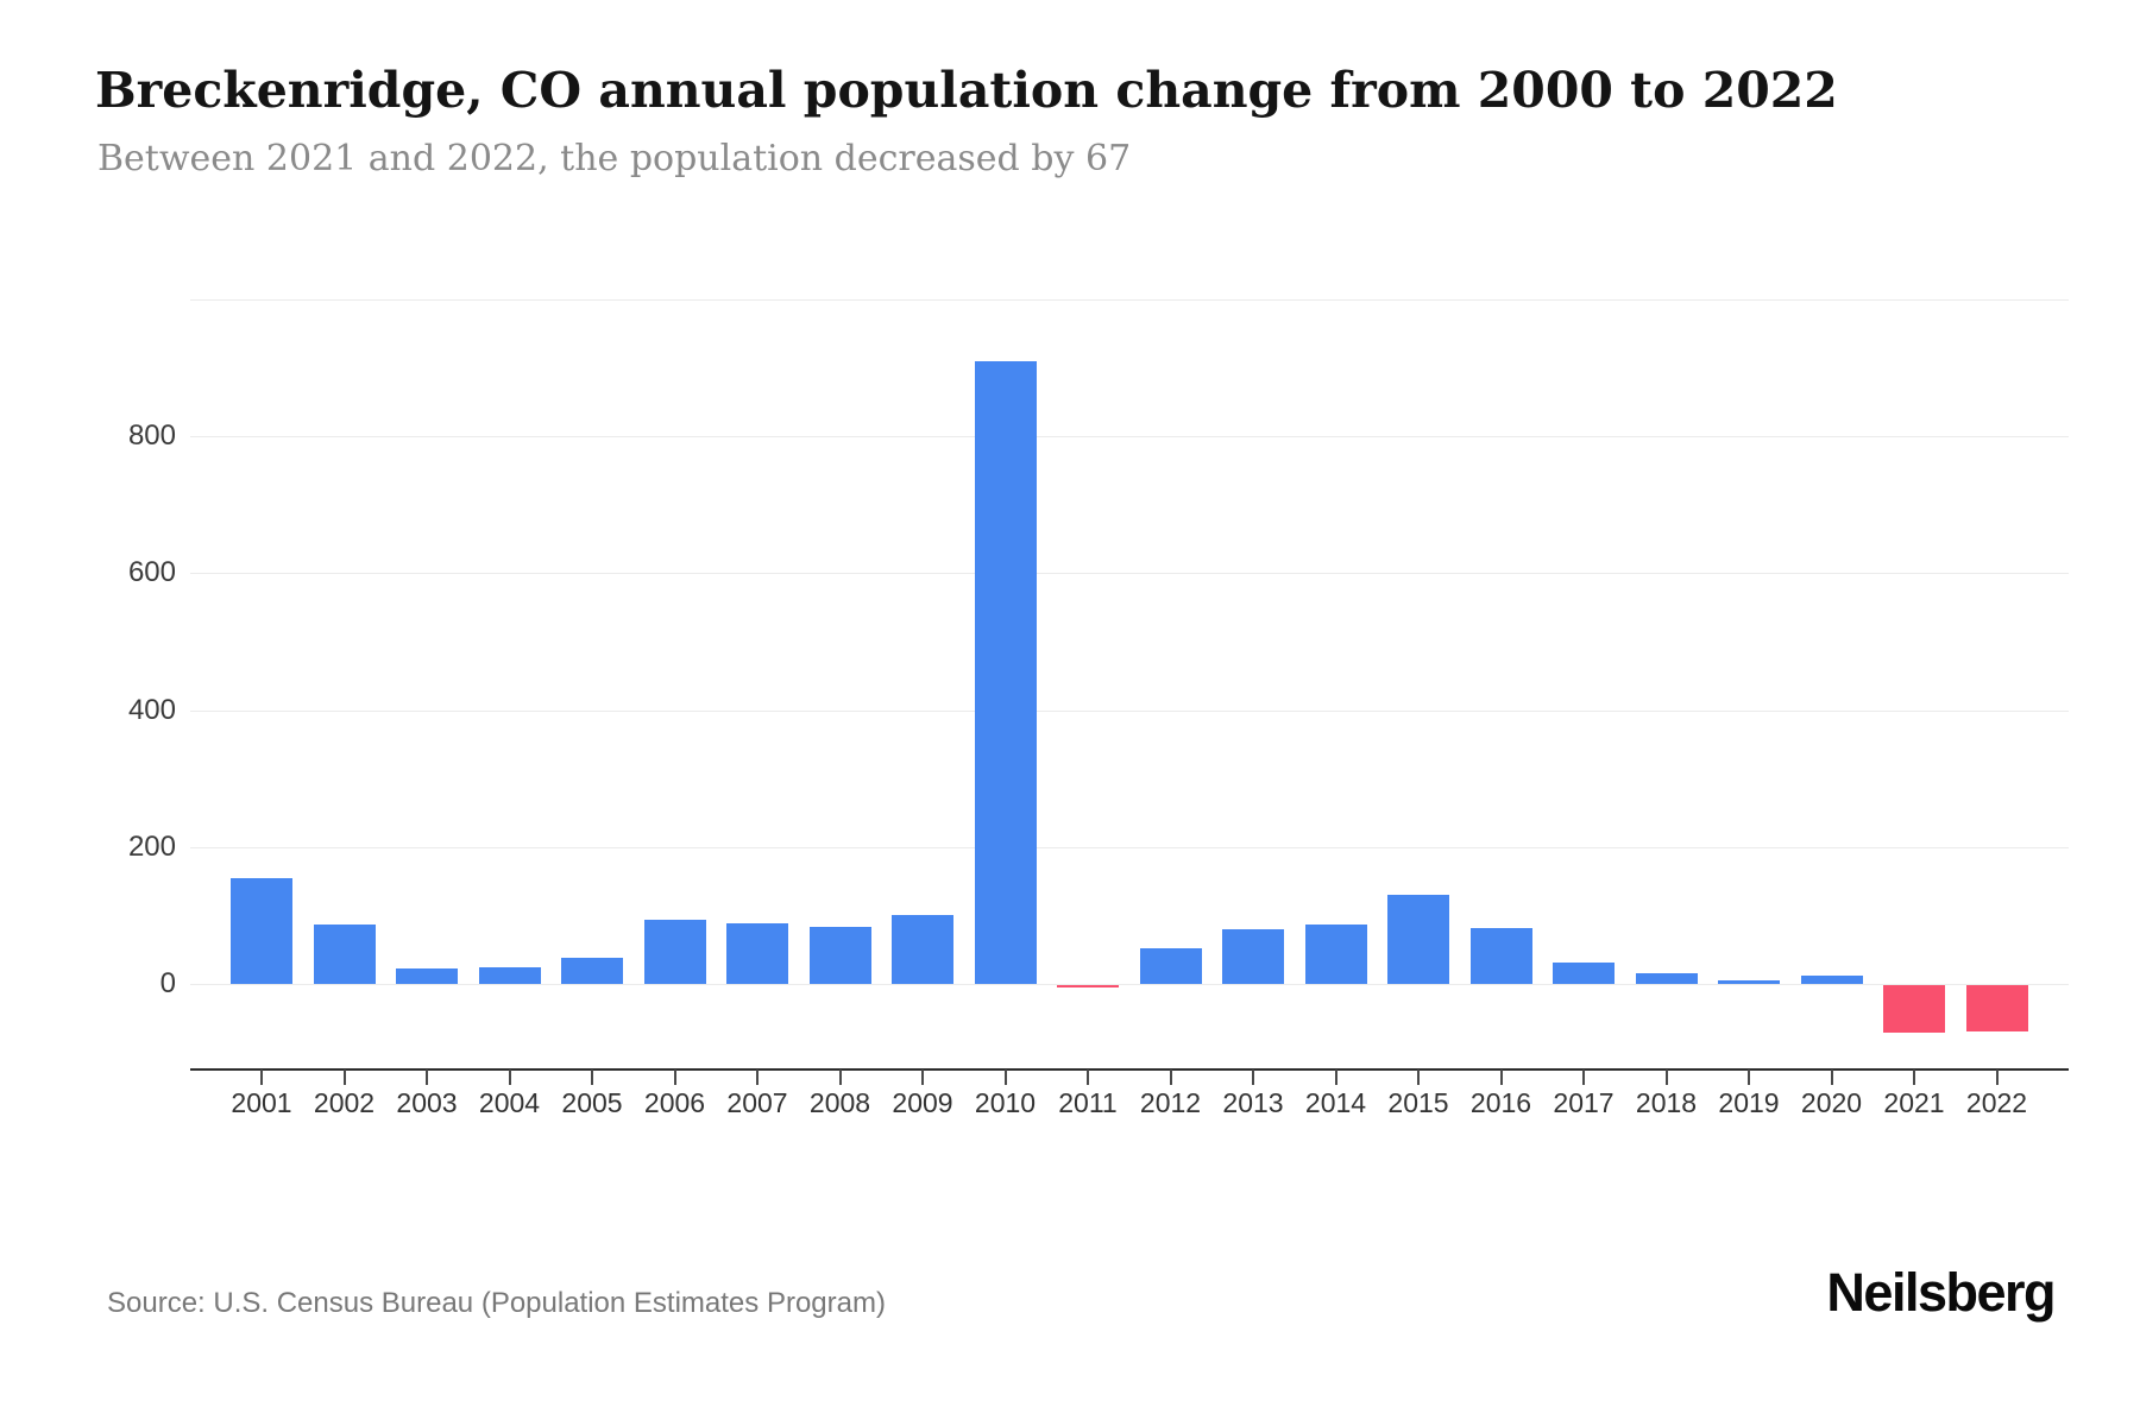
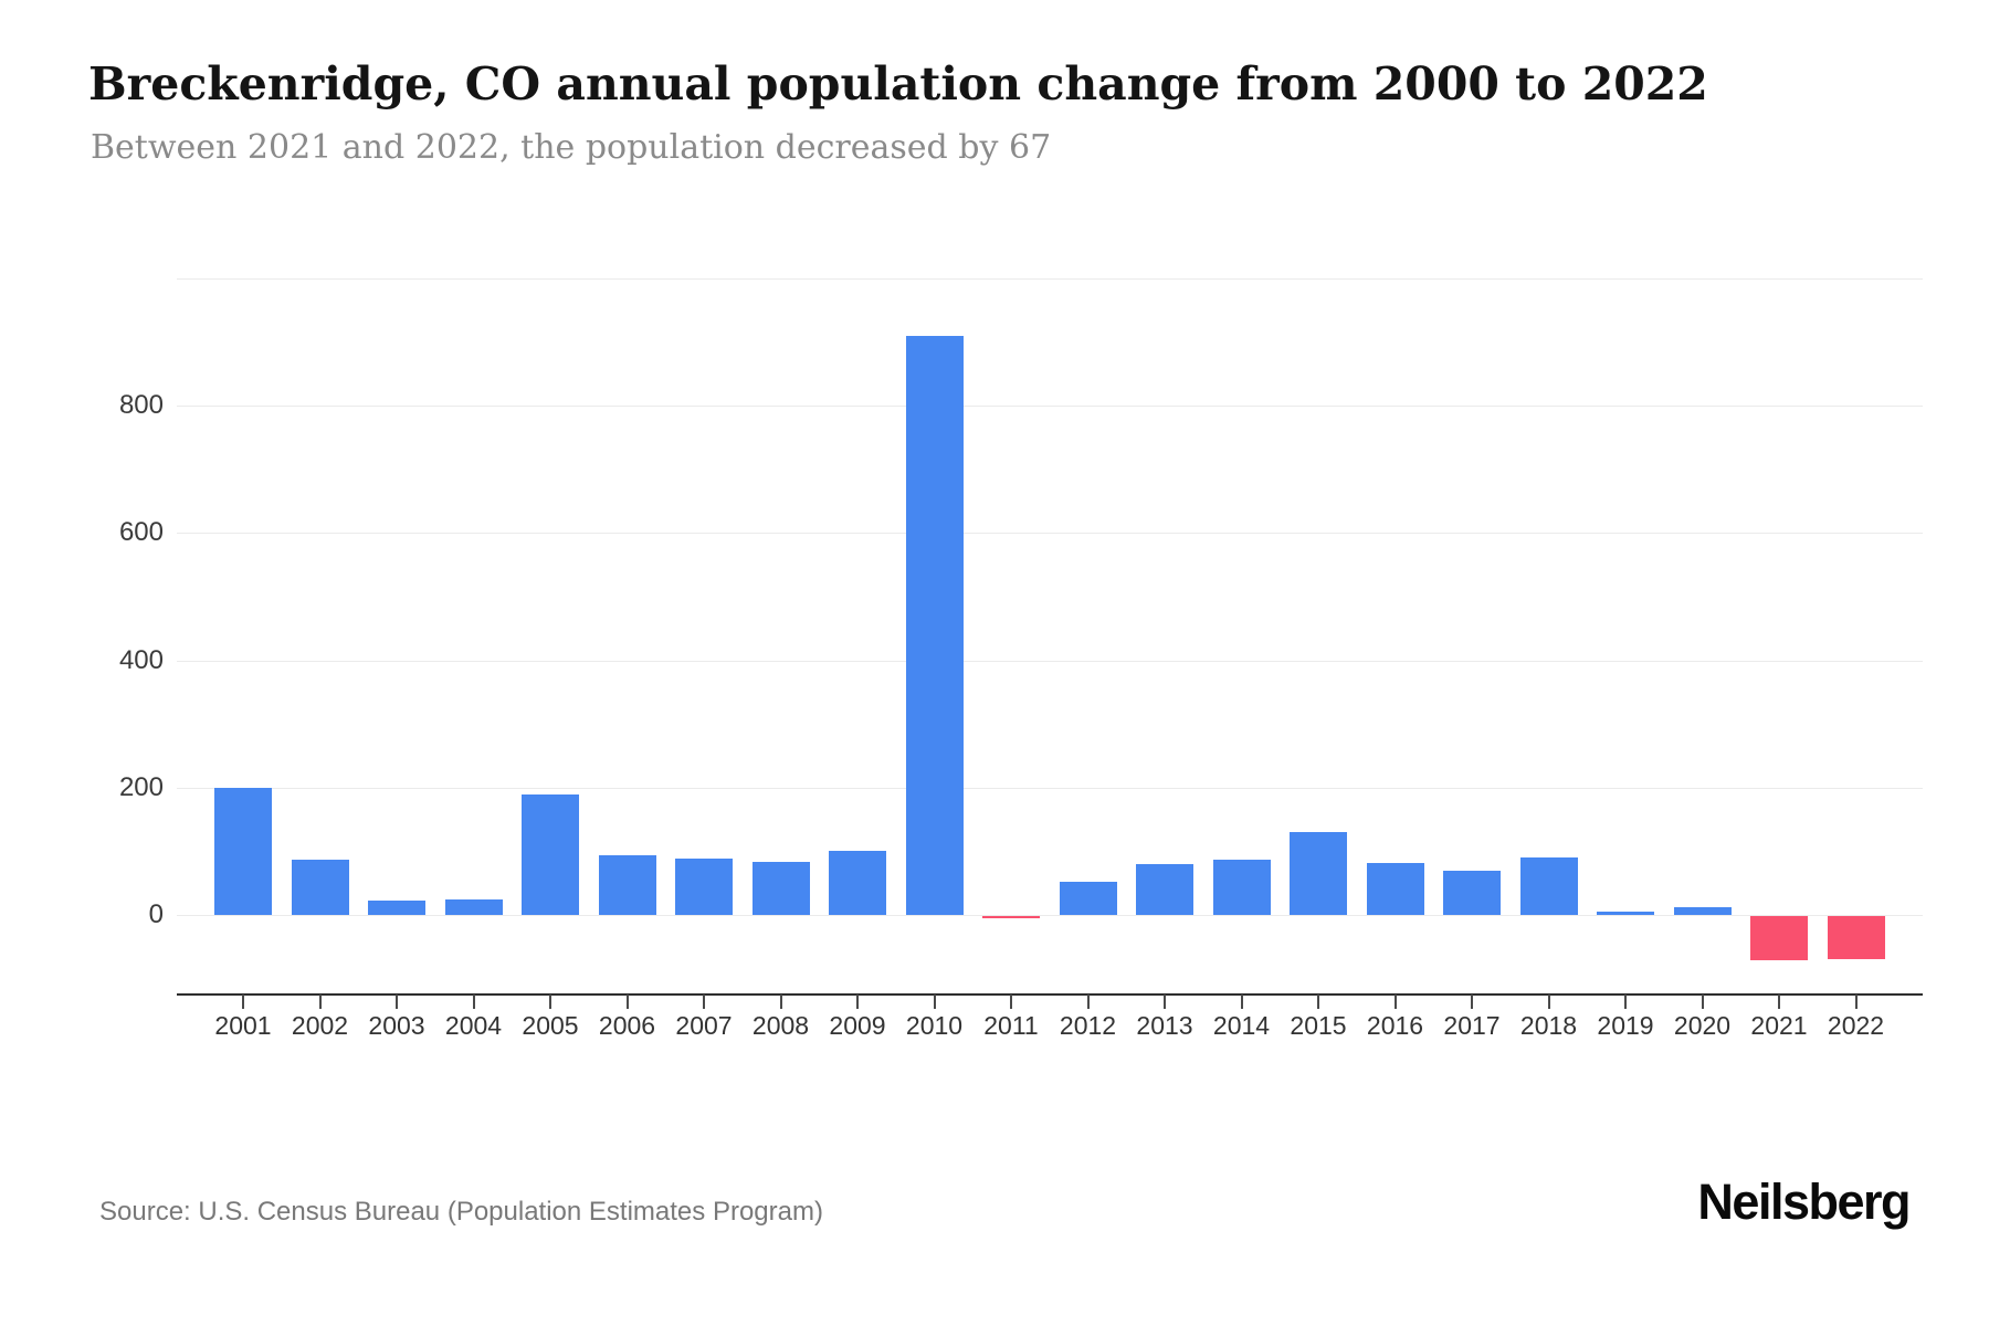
2001: 160 -> 200
2005: 40 -> 190
2017: 30 -> 70
2018: 20 -> 90
